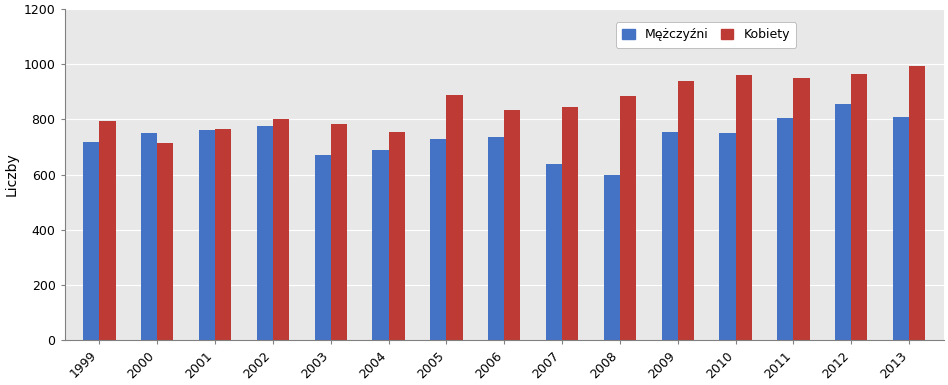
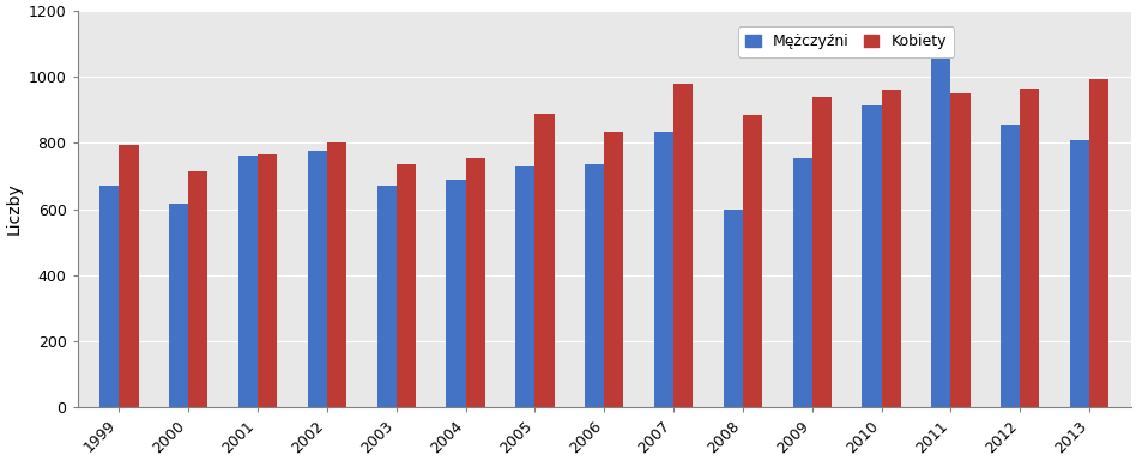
Mężczyźni/1999: 720 -> 670
Mężczyźni/2000: 750 -> 615
Kobiety/2003: 785 -> 735
Mężczyźni/2007: 640 -> 835
Kobiety/2007: 845 -> 980
Mężczyźni/2010: 750 -> 915
Mężczyźni/2011: 805 -> 1055
